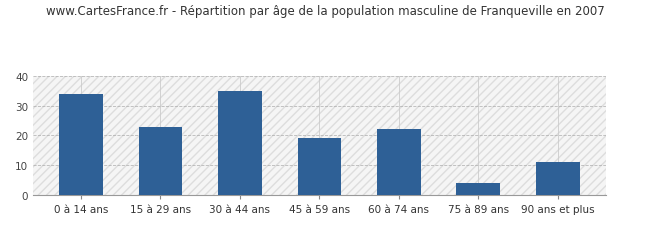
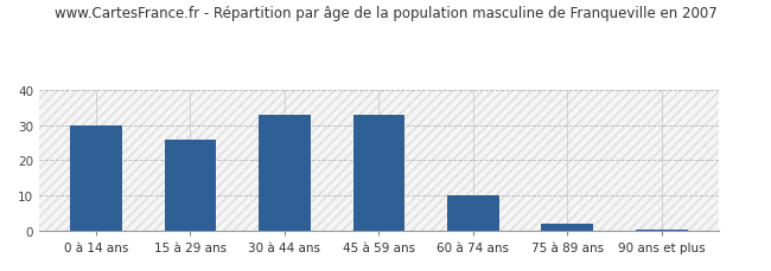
0 à 14 ans: 34.0 -> 30.0
15 à 29 ans: 23.0 -> 26.0
30 à 44 ans: 35.0 -> 33.0
45 à 59 ans: 19.0 -> 33.0
60 à 74 ans: 22.0 -> 10.0
75 à 89 ans: 4.0 -> 2.0
90 ans et plus: 11.0 -> 0.3
